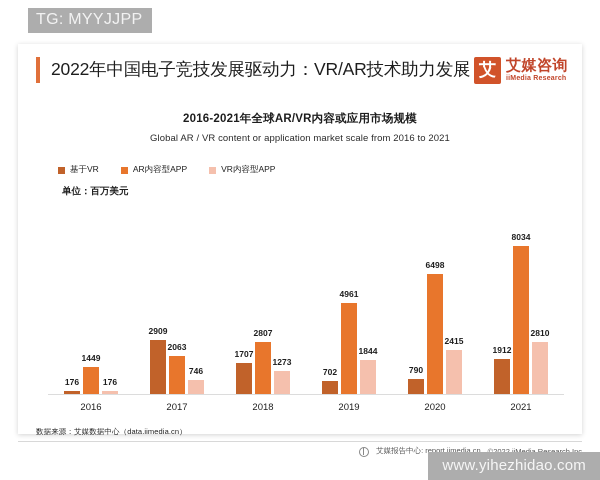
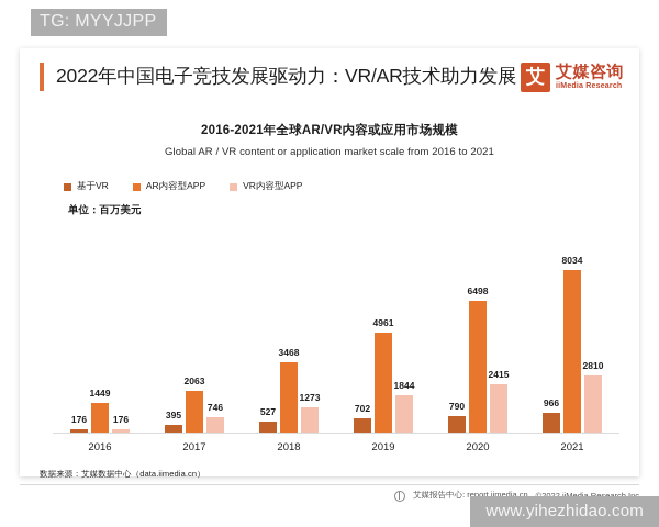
基于VR/2017: 2909 -> 395
基于VR/2018: 1707 -> 527
AR内容型APP/2018: 2807 -> 3468
基于VR/2021: 1912 -> 966
